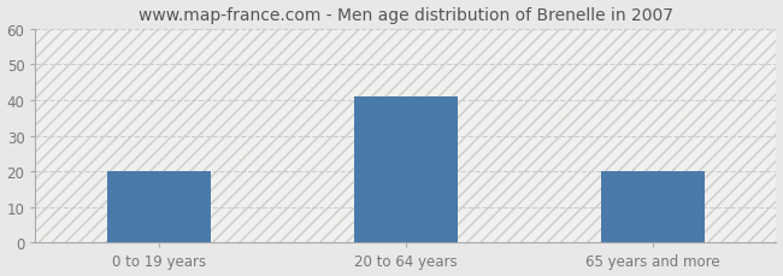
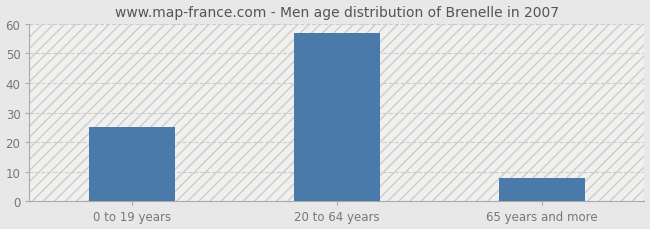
0 to 19 years: 20 -> 25
20 to 64 years: 41 -> 57
65 years and more: 20 -> 8
